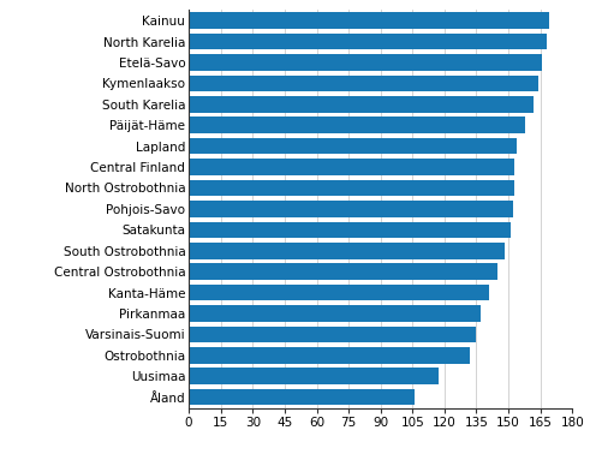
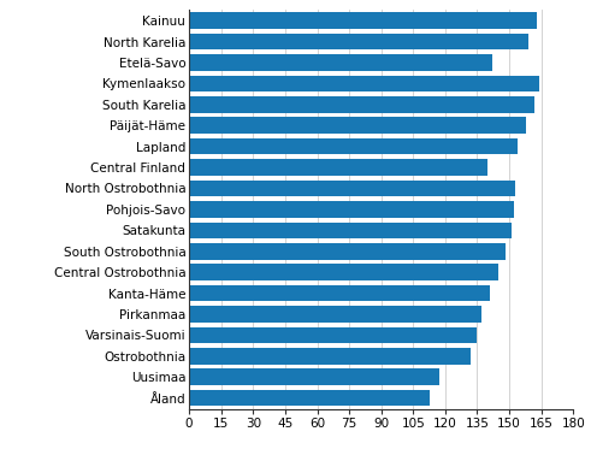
Kainuu: 169 -> 163
North Karelia: 168 -> 159
Etelä-Savo: 166 -> 142
Central Finland: 153 -> 140
Åland: 106 -> 113
